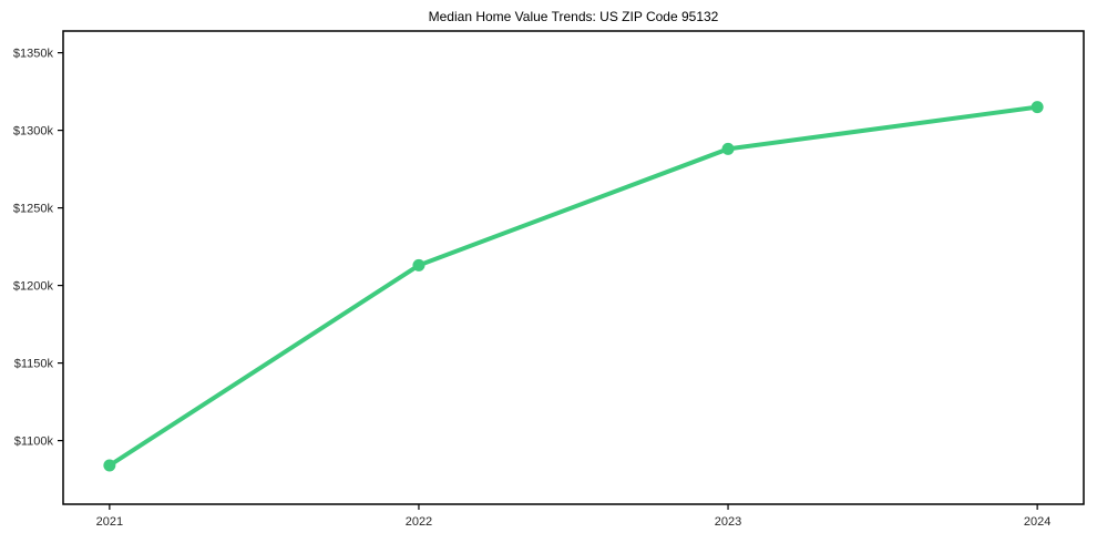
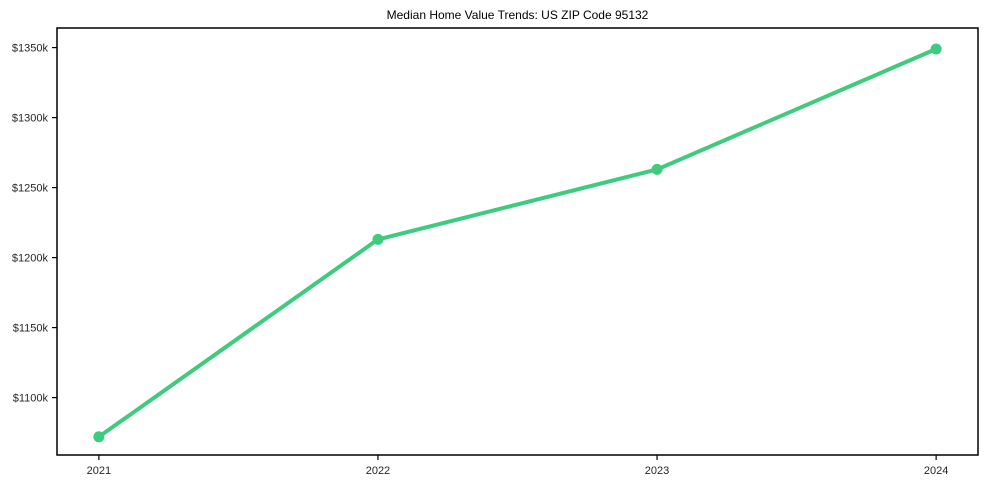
2021: $1084k -> $1072k
2023: $1288k -> $1263k
2024: $1315k -> $1349k
